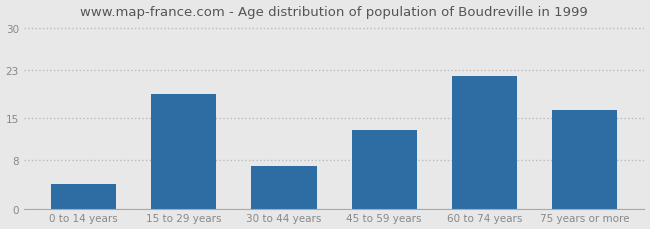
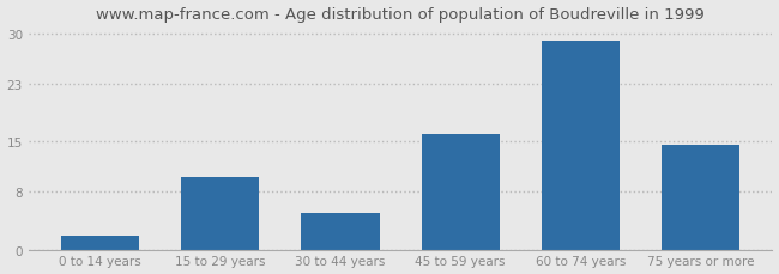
0 to 14 years: 4.0 -> 2.0
15 to 29 years: 19.0 -> 10.0
30 to 44 years: 7.0 -> 5.0
45 to 59 years: 13.0 -> 16.0
60 to 74 years: 22.0 -> 29.0
75 years or more: 16.4 -> 14.5
